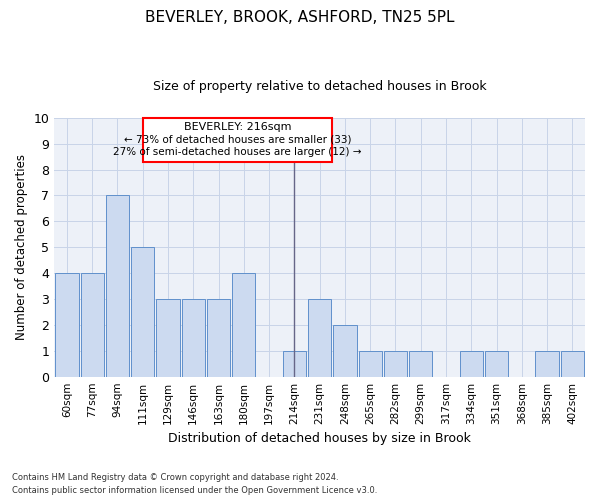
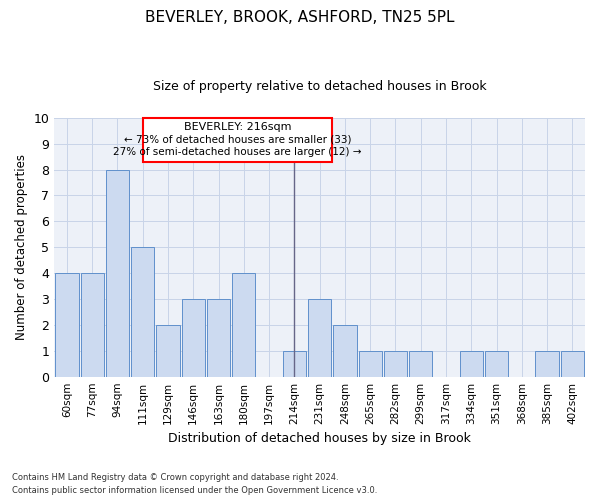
94sqm: 7 -> 8
129sqm: 3 -> 2
